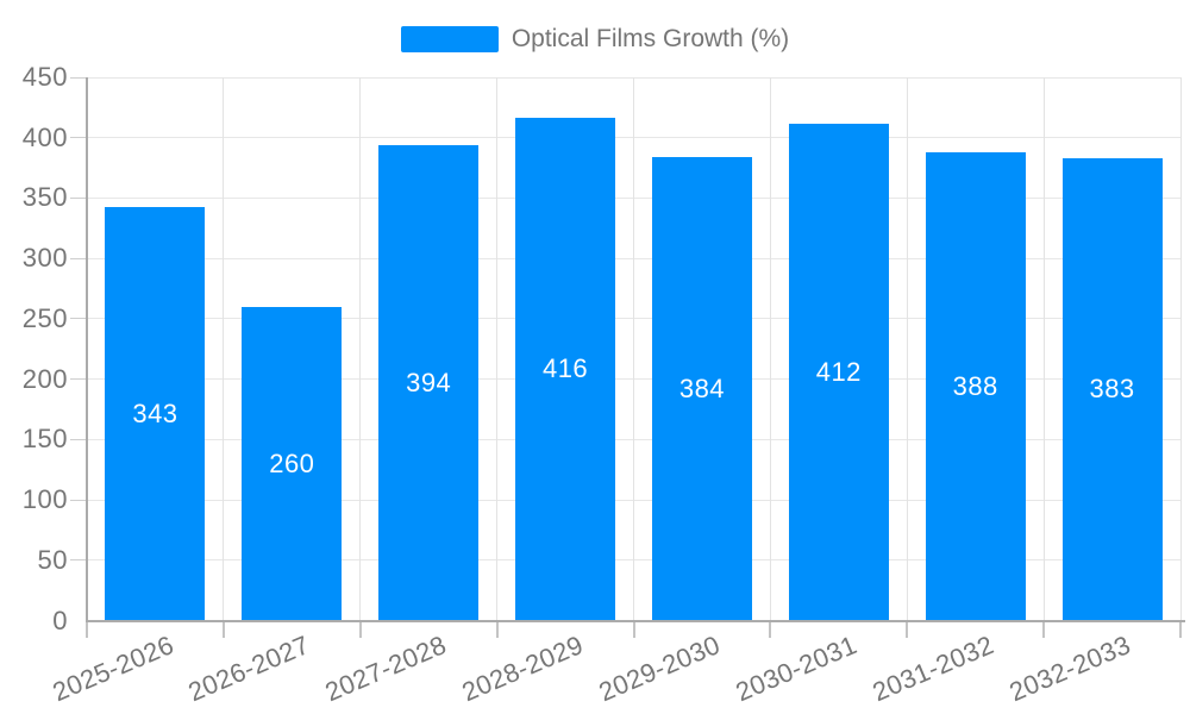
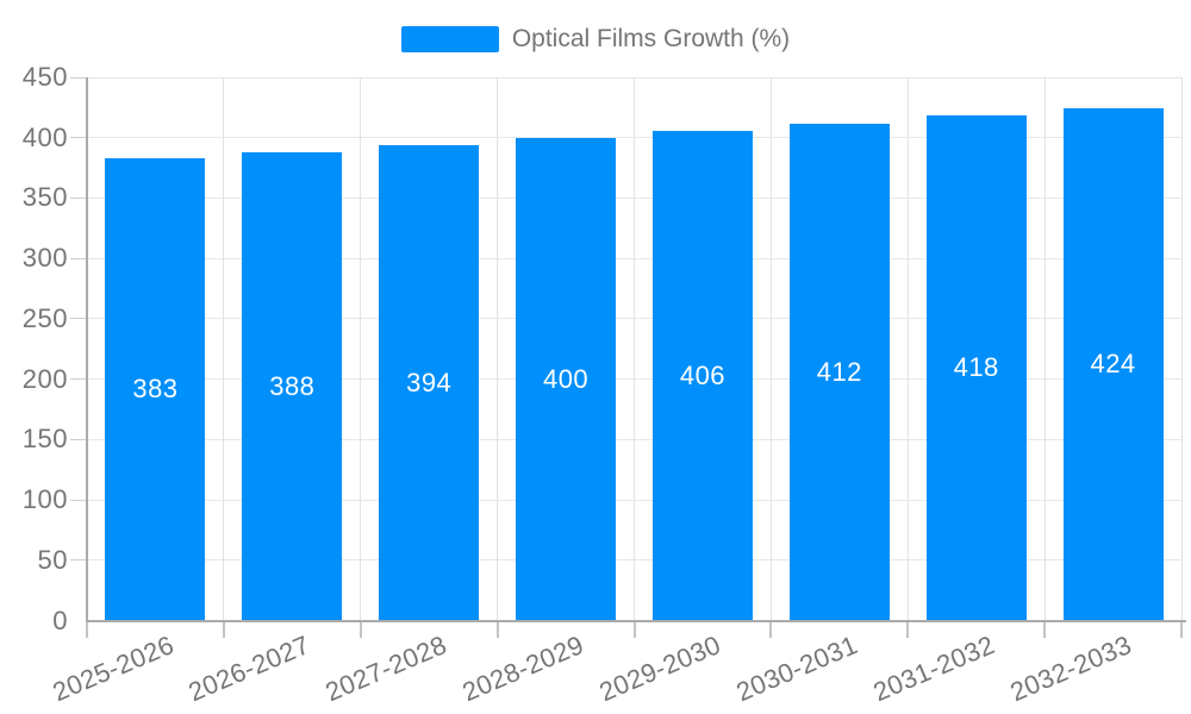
2025-2026: 343 -> 383
2026-2027: 260 -> 388
2028-2029: 416 -> 400
2029-2030: 384 -> 406
2031-2032: 388 -> 418
2032-2033: 383 -> 424
